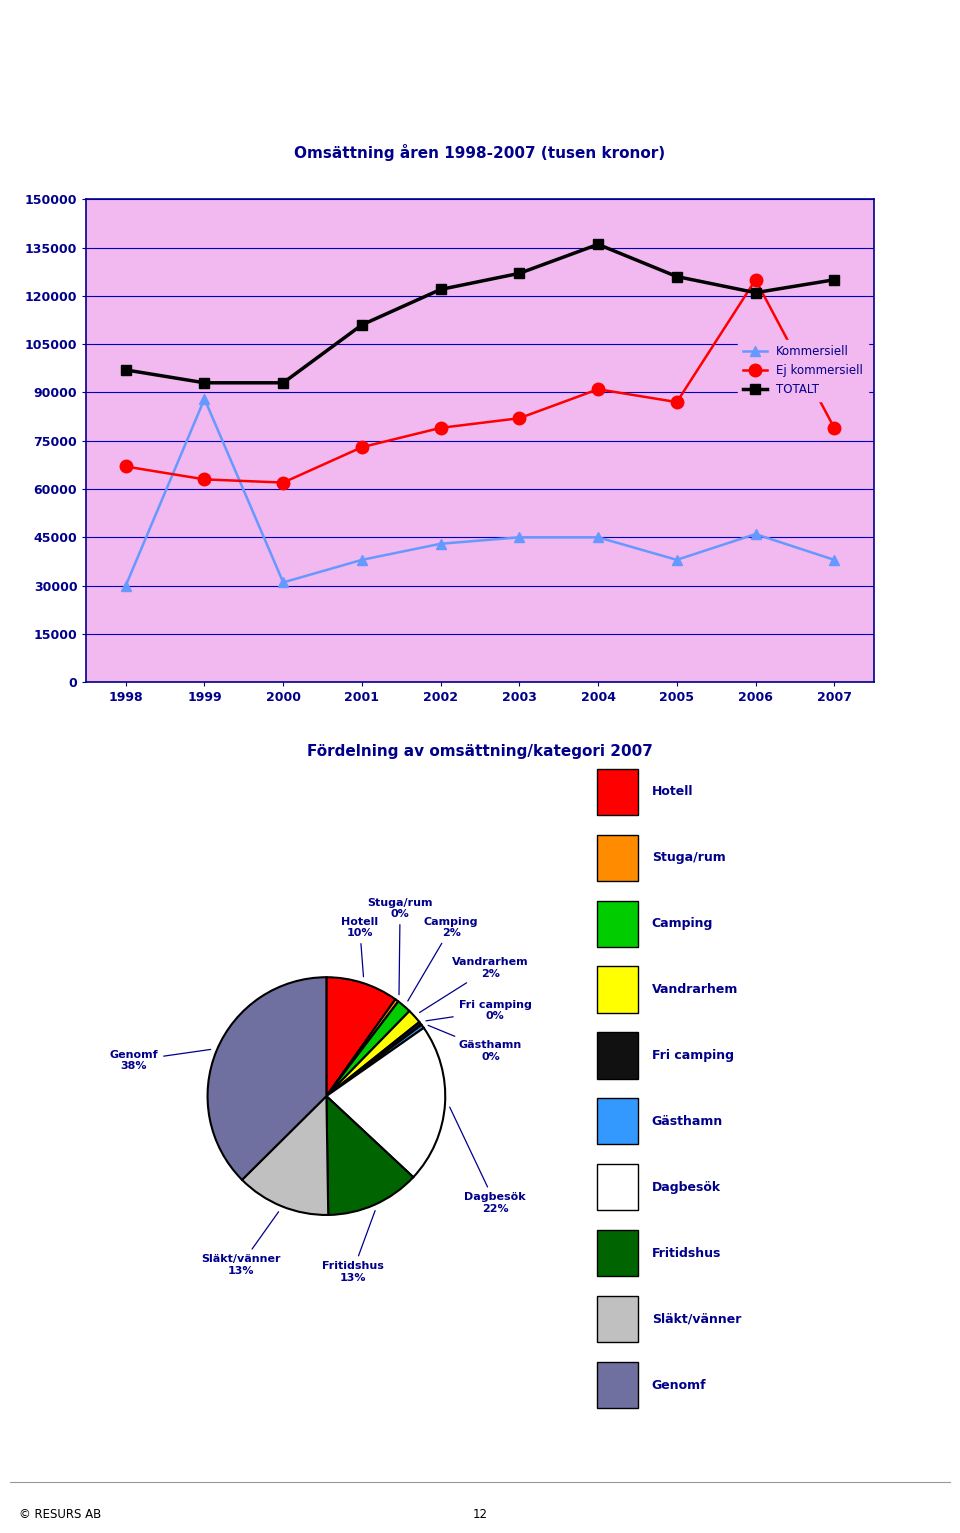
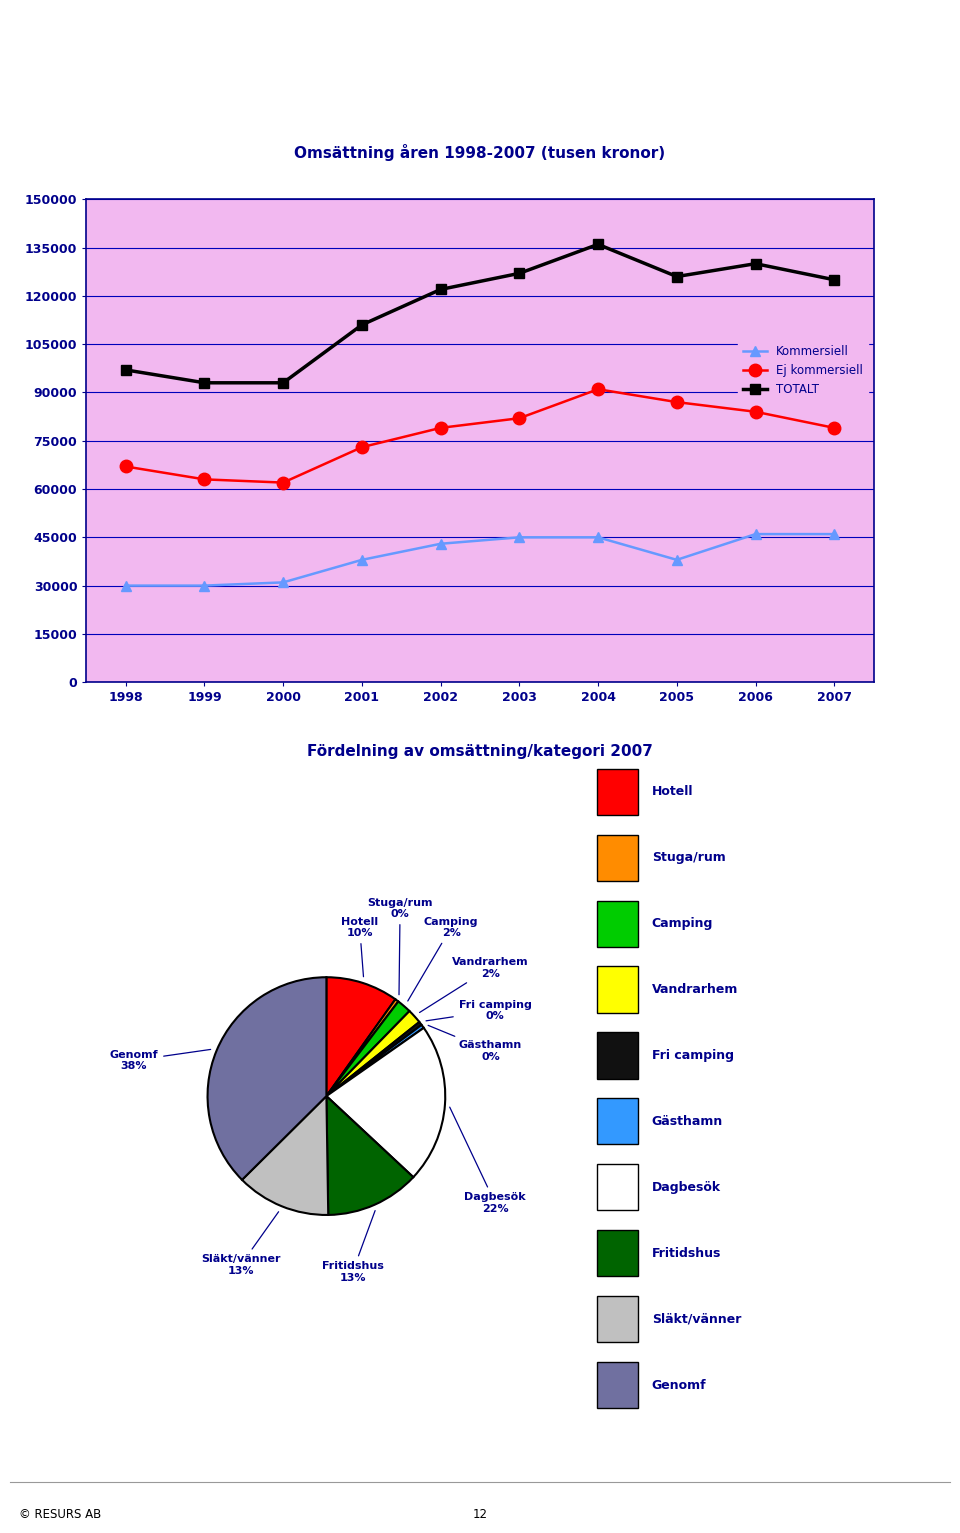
Kommersiell/1999: 88000 -> 30000
Ej kommersiell/2006: 125000 -> 84000
TOTALT/2006: 121000 -> 130000
Kommersiell/2007: 38000 -> 46000
